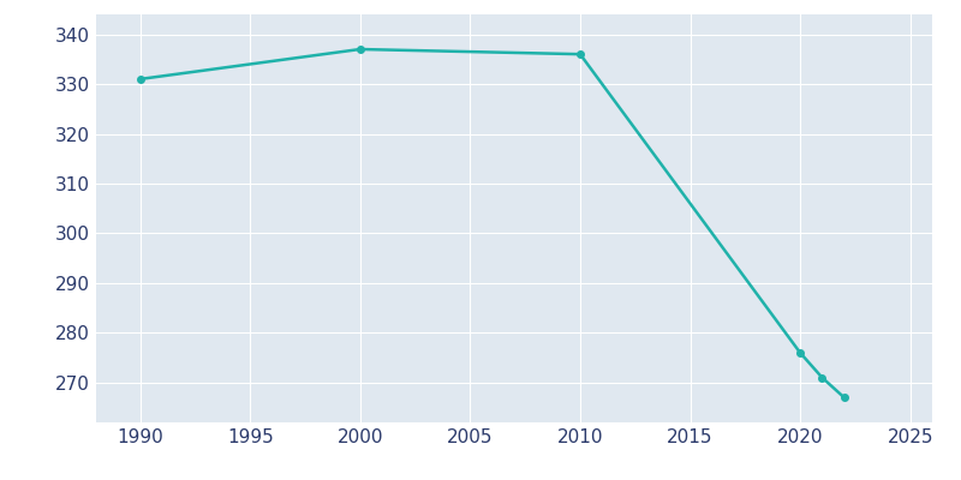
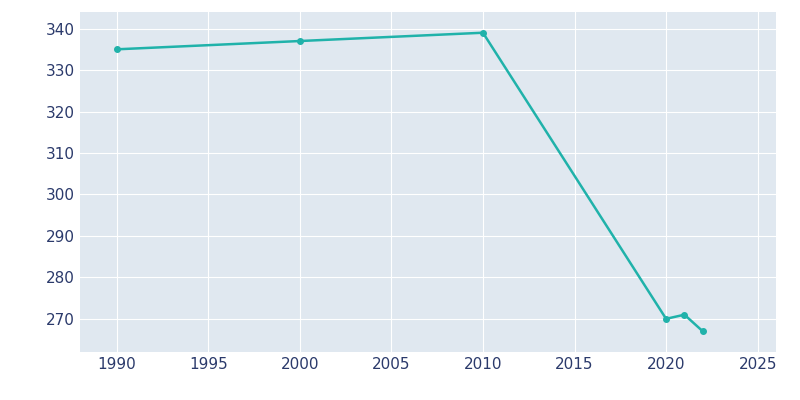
1990: 331 -> 335
2010: 336 -> 339
2020: 276 -> 270
